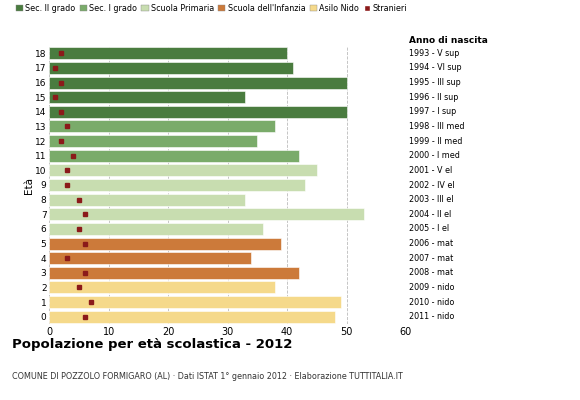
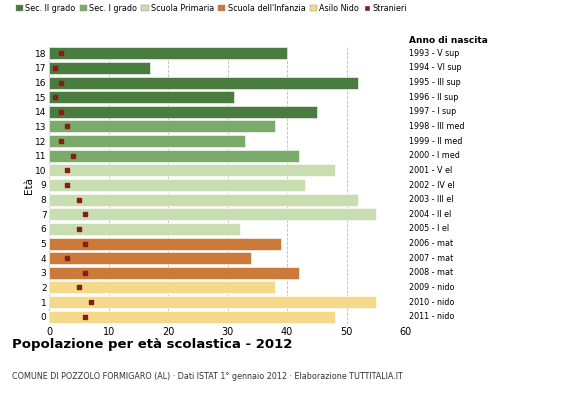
17: 41 -> 17
16: 50 -> 52
15: 33 -> 31
14: 50 -> 45
12: 35 -> 33
10: 45 -> 48
8: 33 -> 52
7: 53 -> 55
6: 36 -> 32
1: 49 -> 55
